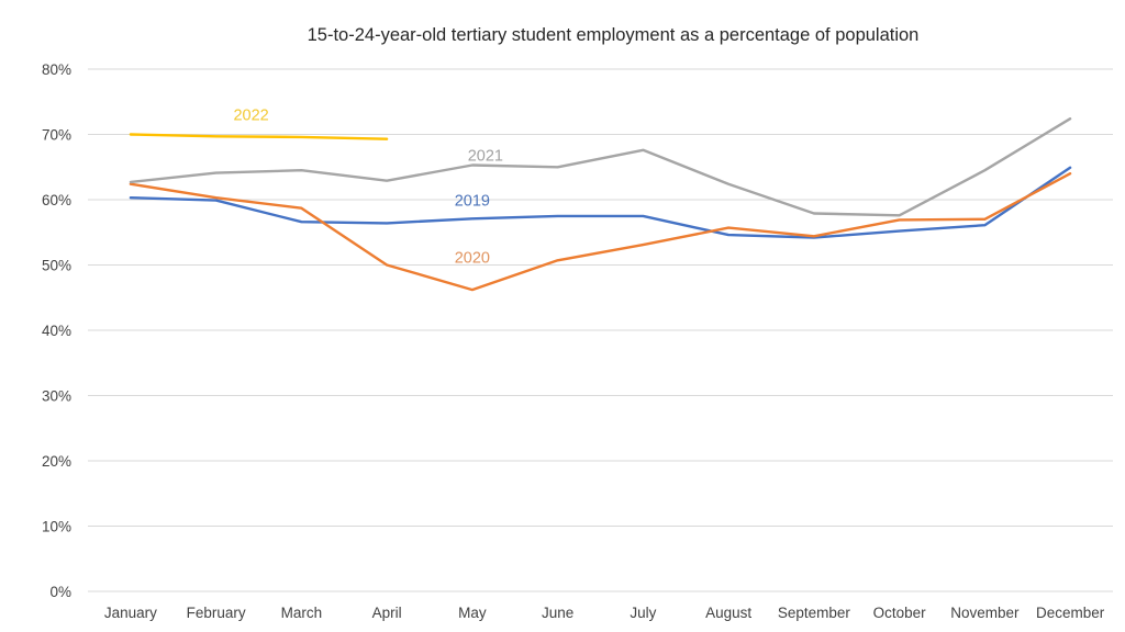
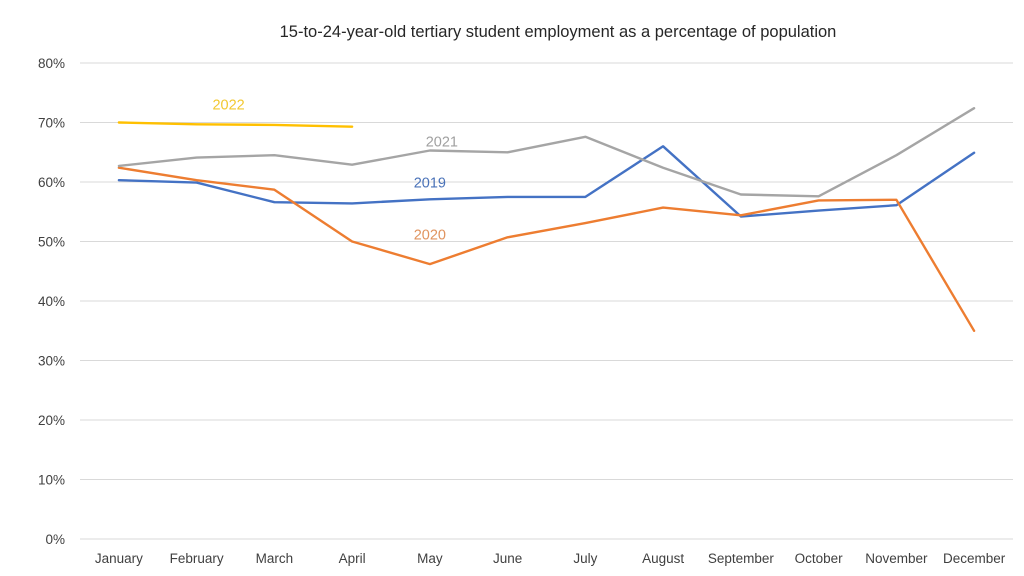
2019/August: 55% -> 66%
2020/December: 64% -> 35%
